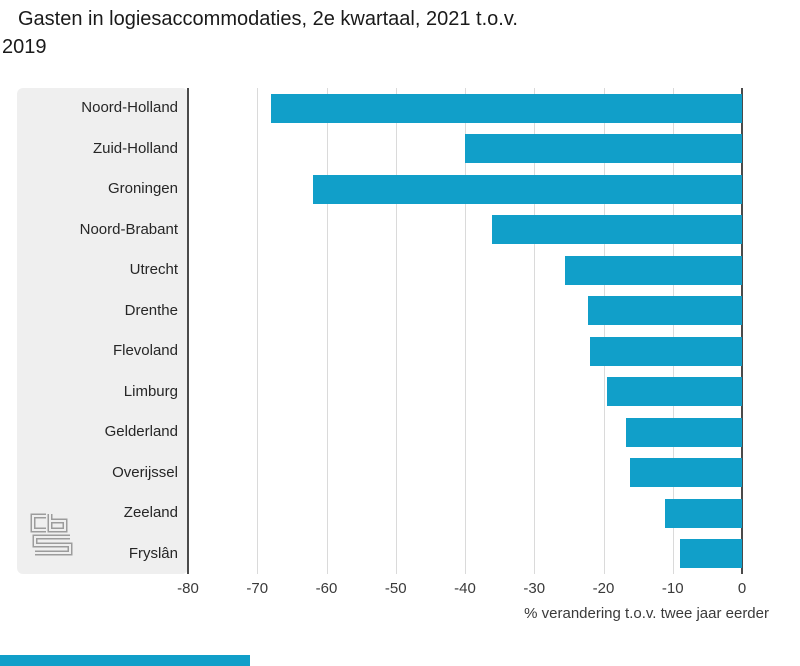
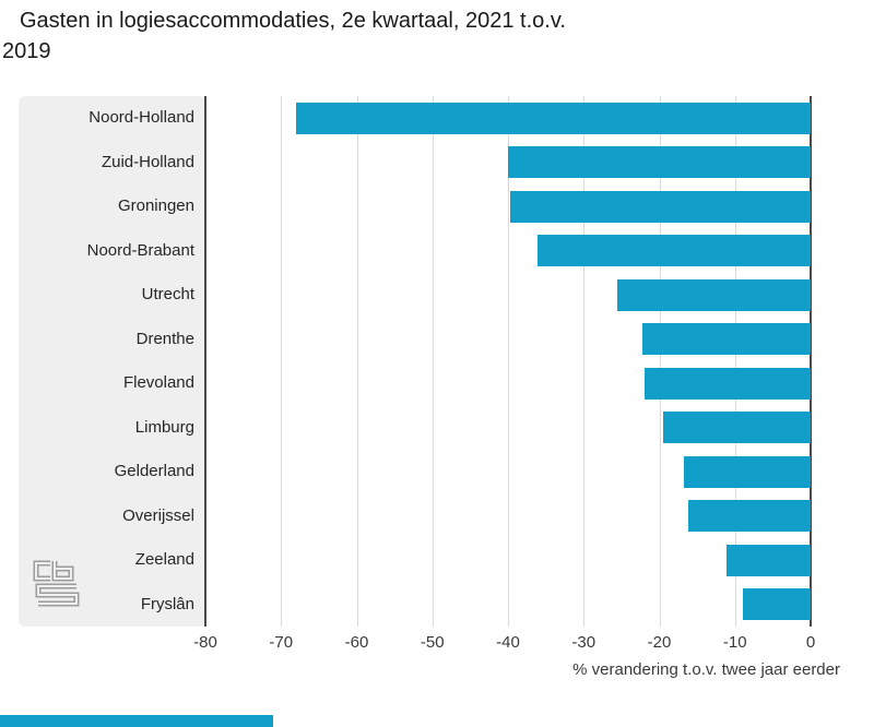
Groningen: -62 -> -40
